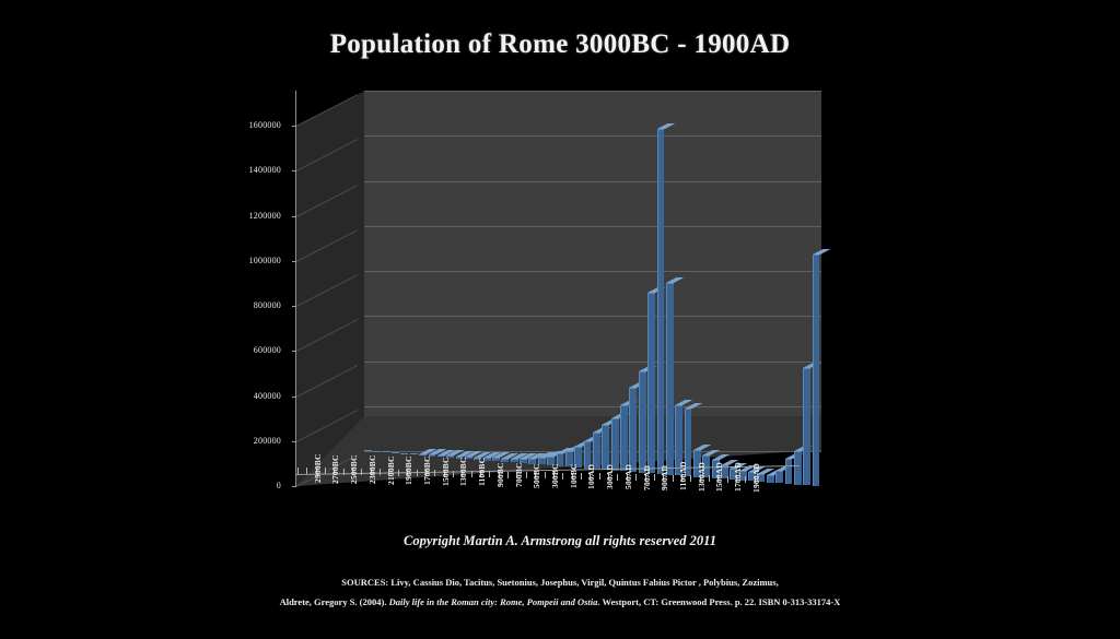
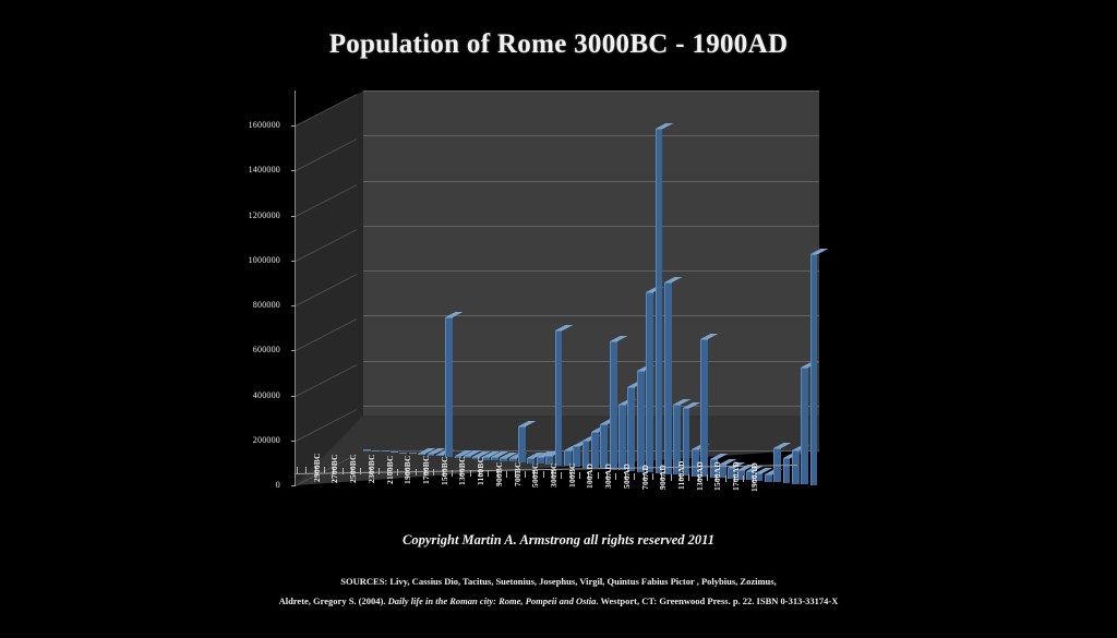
2100BC: 10000 -> 620000
1300BC: 20000 -> 160000
900BC: 60000 -> 600000
300BC: 230000 -> 570000
700AD: 100000 -> 610000
1500AD: 60000 -> 150000
